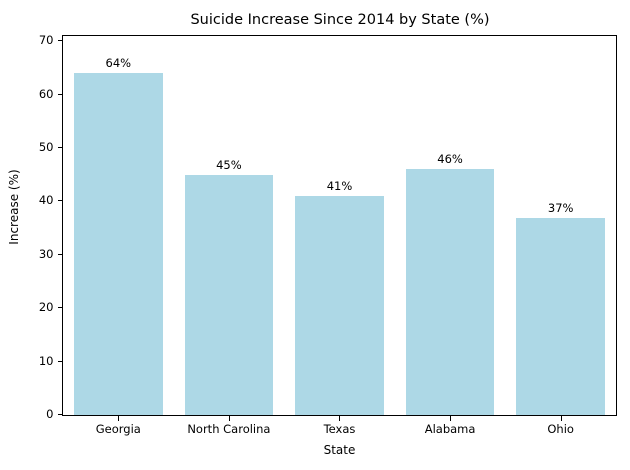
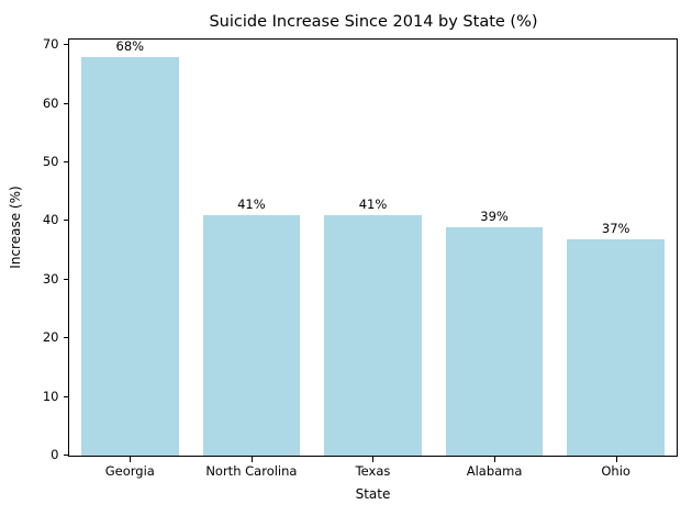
Georgia: 64% -> 68%
North Carolina: 45% -> 41%
Alabama: 46% -> 39%
